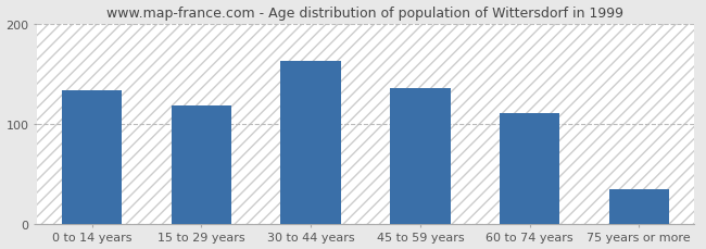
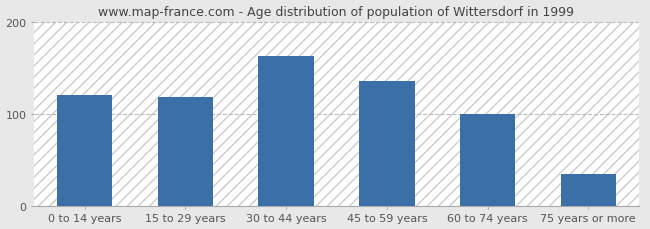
0 to 14 years: 133 -> 120
60 to 74 years: 111 -> 100
